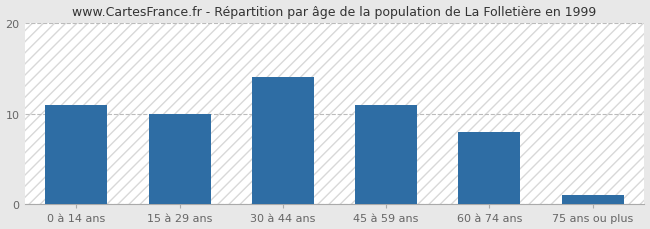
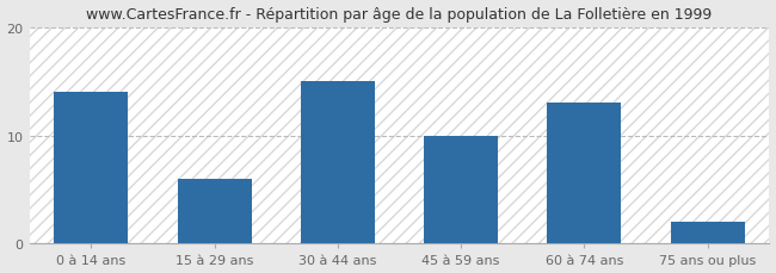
0 à 14 ans: 11 -> 14
15 à 29 ans: 10 -> 6
30 à 44 ans: 14 -> 15
45 à 59 ans: 11 -> 10
60 à 74 ans: 8 -> 13
75 ans ou plus: 1 -> 2
